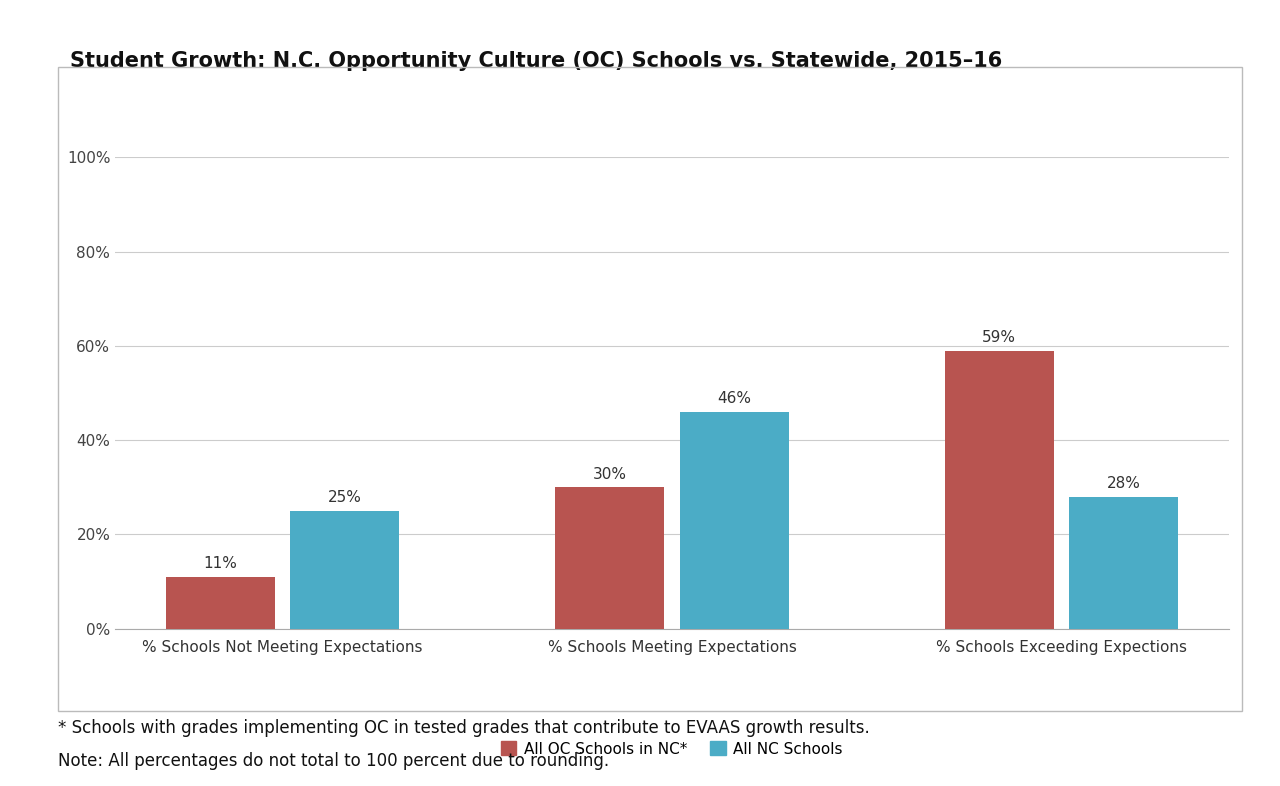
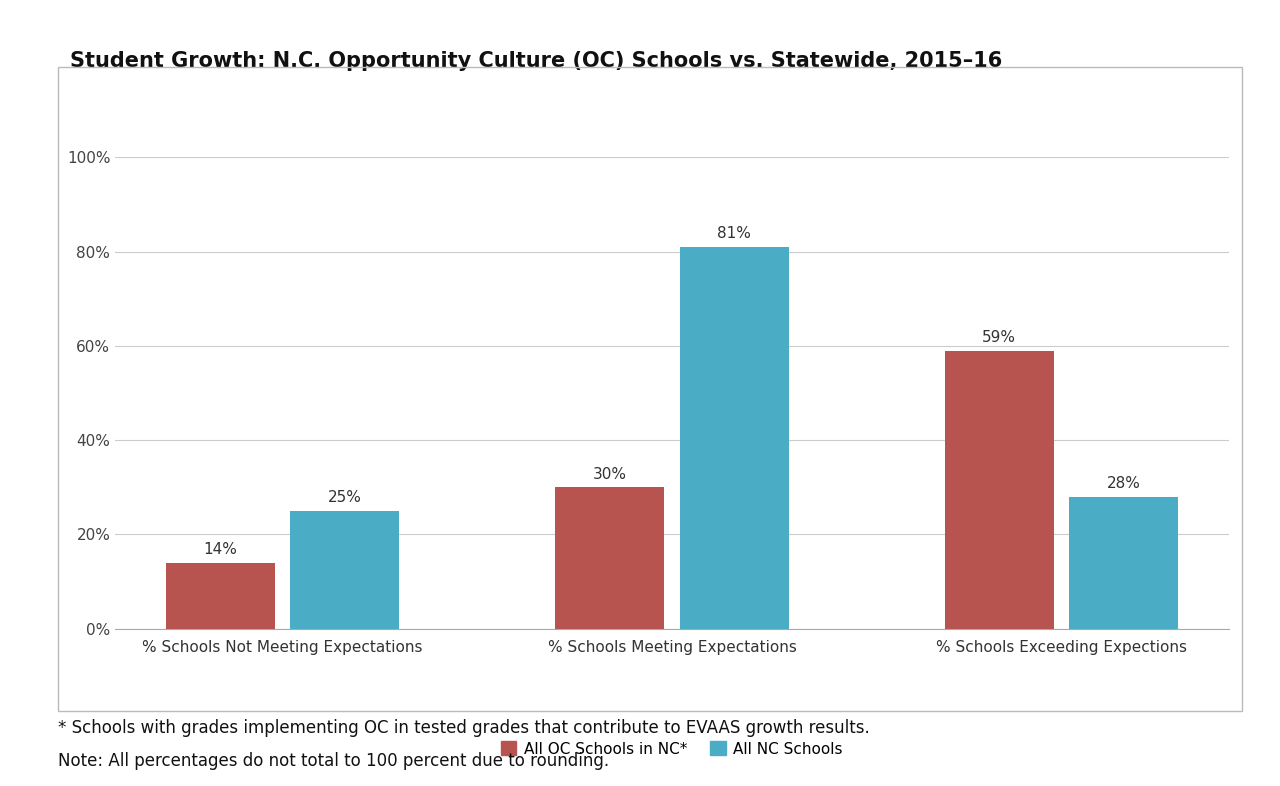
All OC Schools in NC*/% Schools Not Meeting Expectations: 11% -> 14%
All NC Schools/% Schools Meeting Expectations: 46% -> 81%
